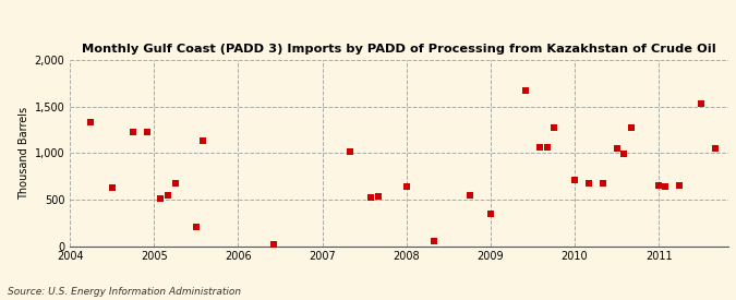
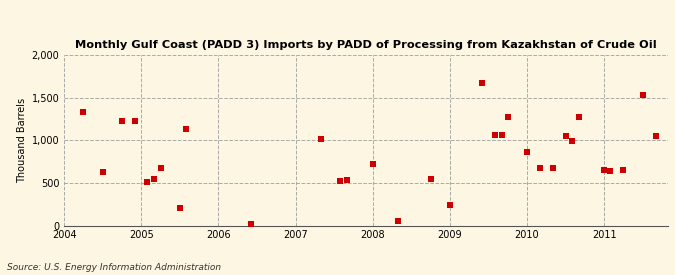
2008: 640 -> 720
2009: 340 -> 240
2010: 710 -> 860
